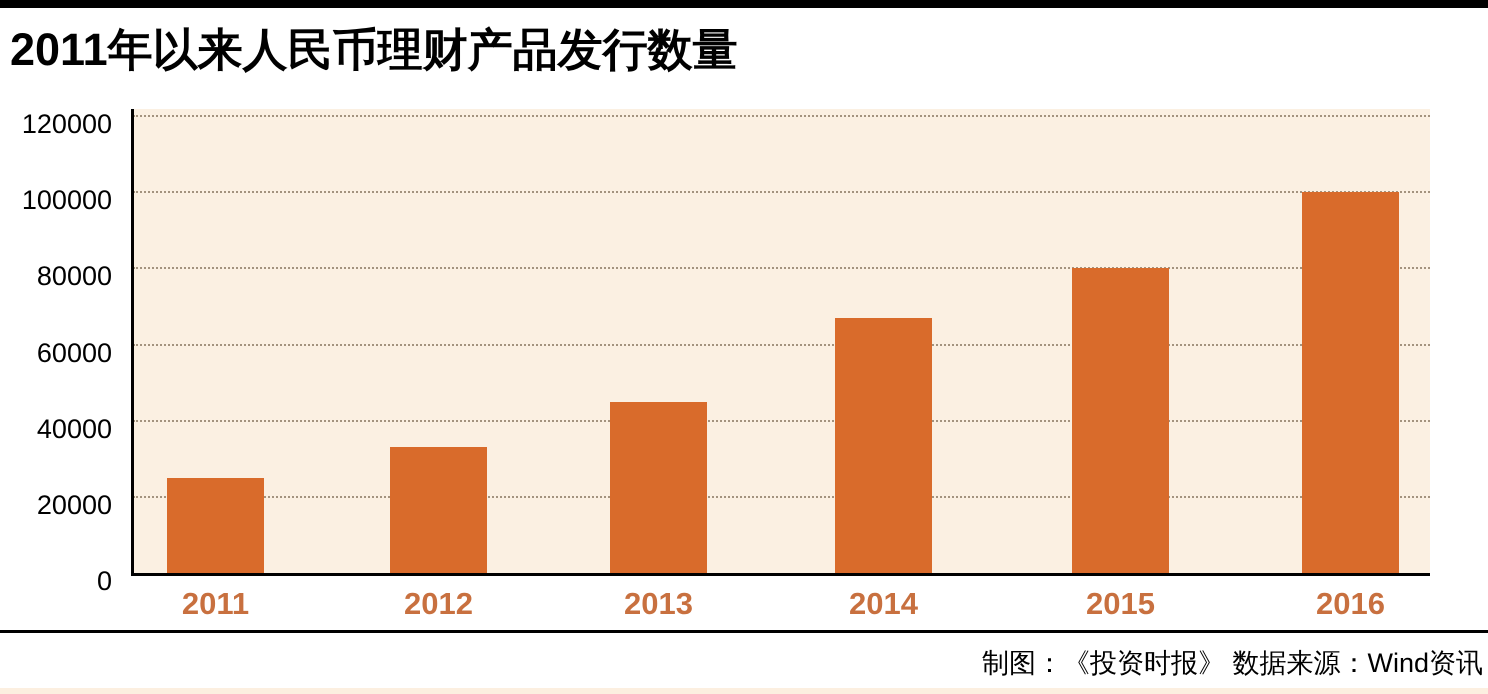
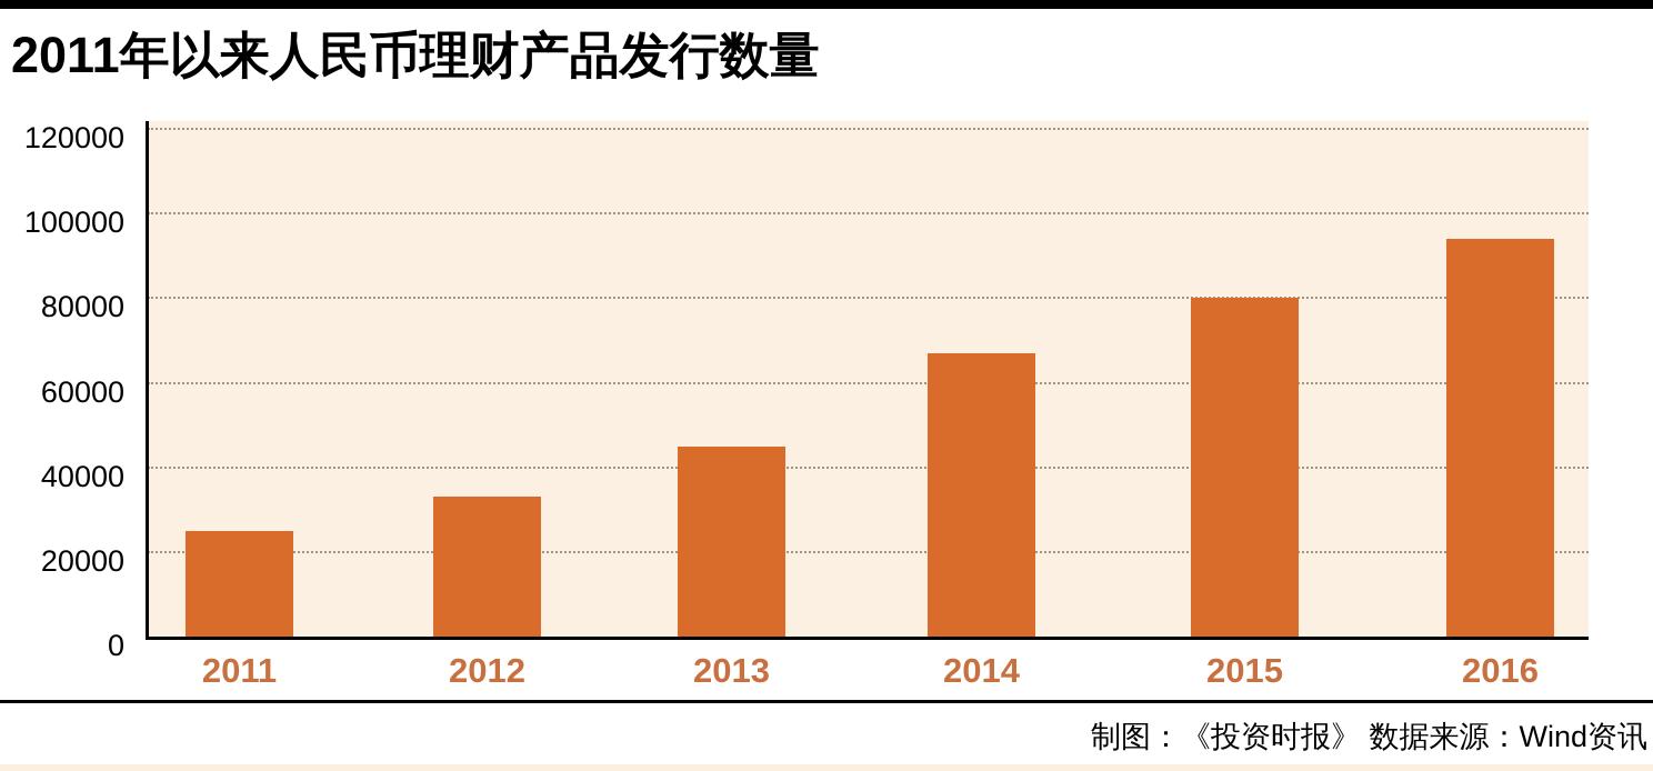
2016: 100000 -> 94000
